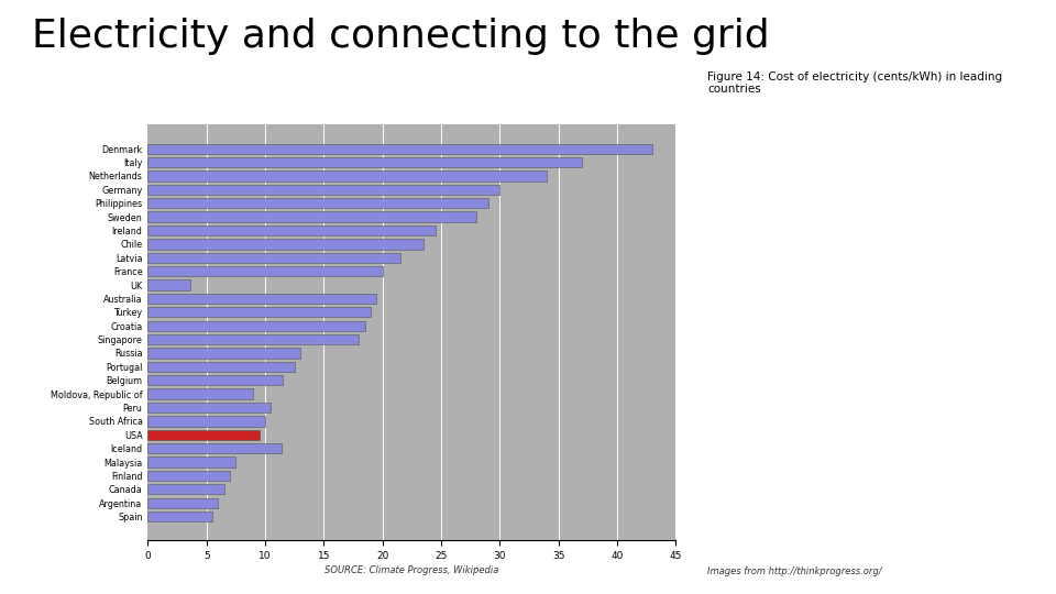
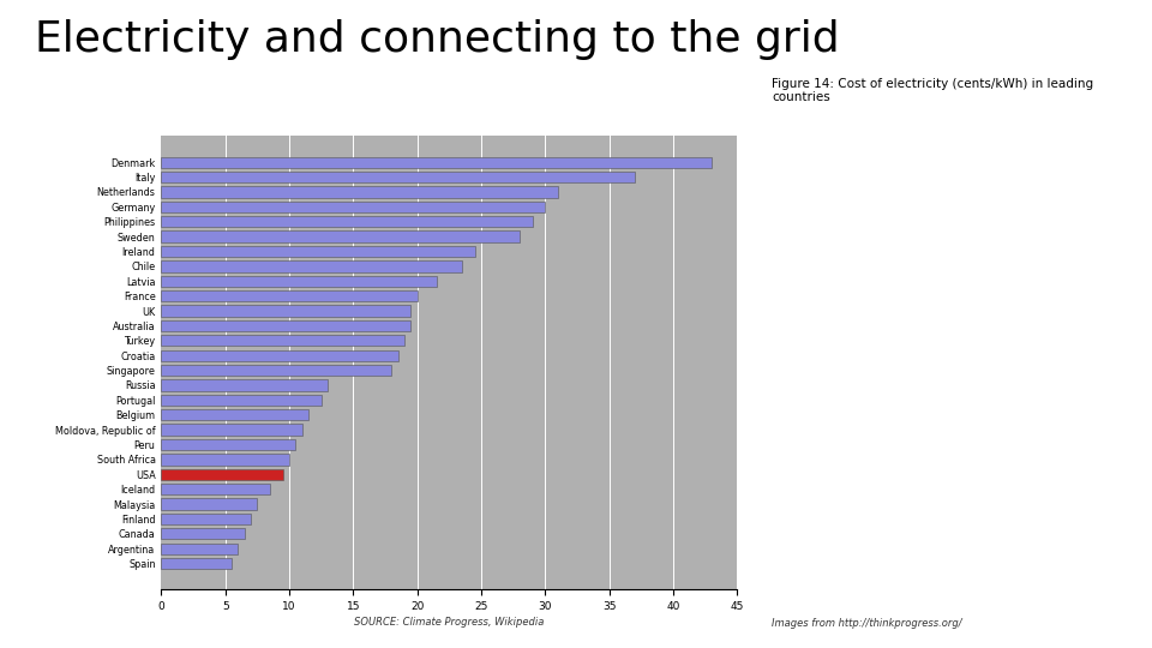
Netherlands: 34.0 -> 31.0
UK: 3.6 -> 19.5
Moldova, Republic of: 9.0 -> 11.0
Iceland: 11.4 -> 8.5
